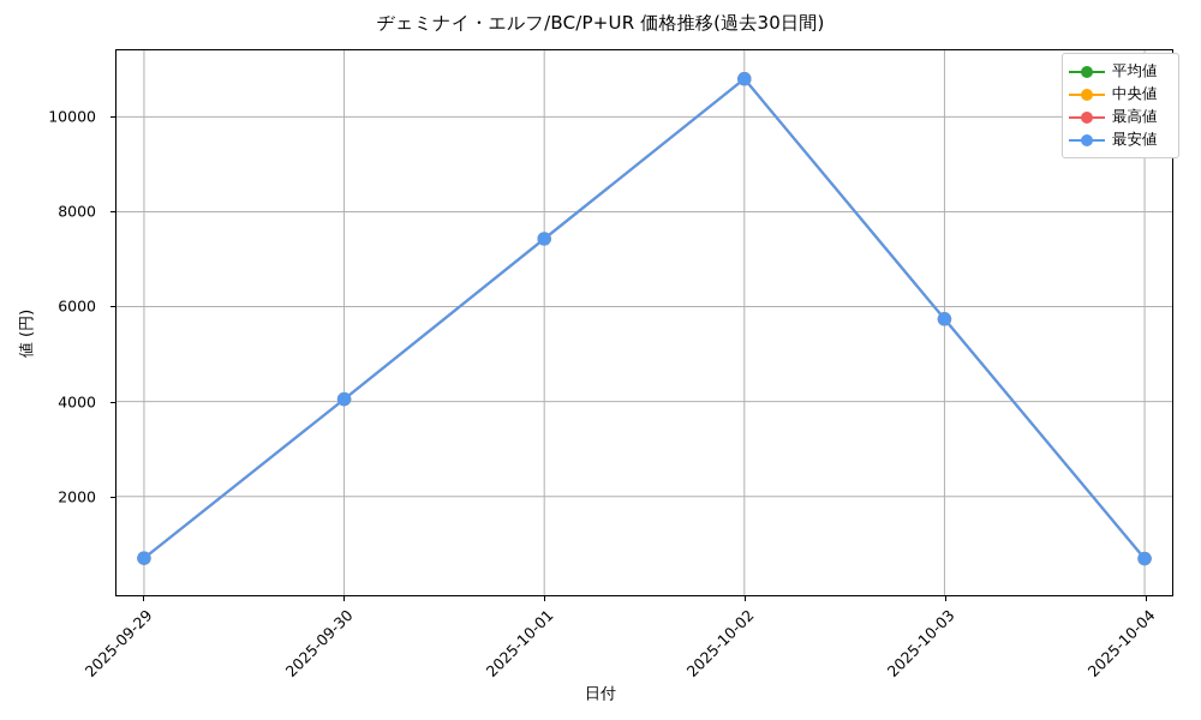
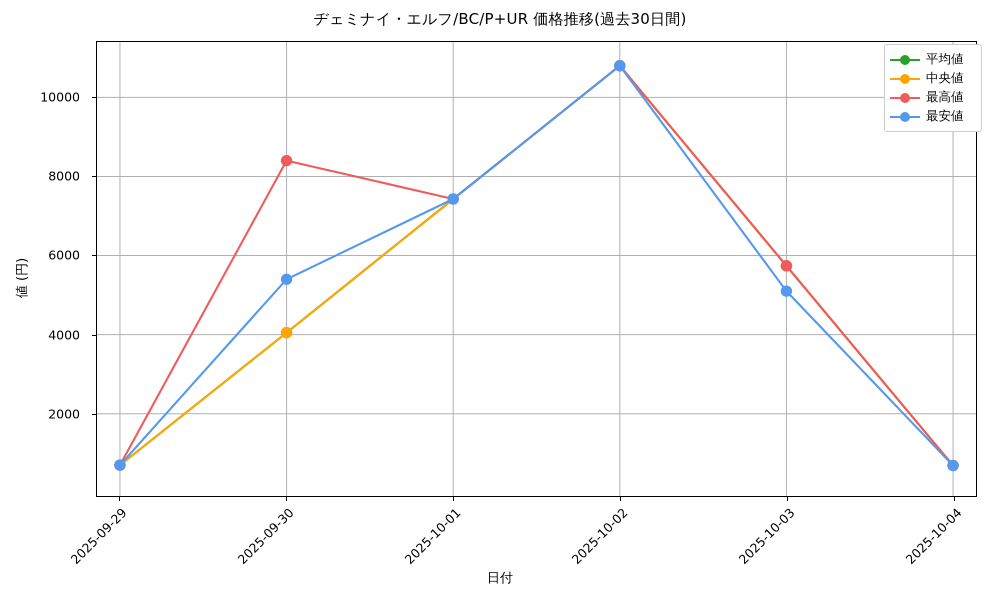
最高値/2025-09-30: 4000 -> 8400
最安値/2025-09-30: 4000 -> 5400
最安値/2025-10-03: 5700 -> 5100
